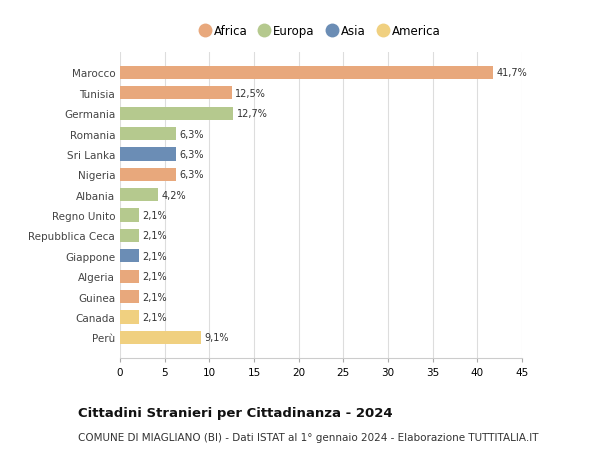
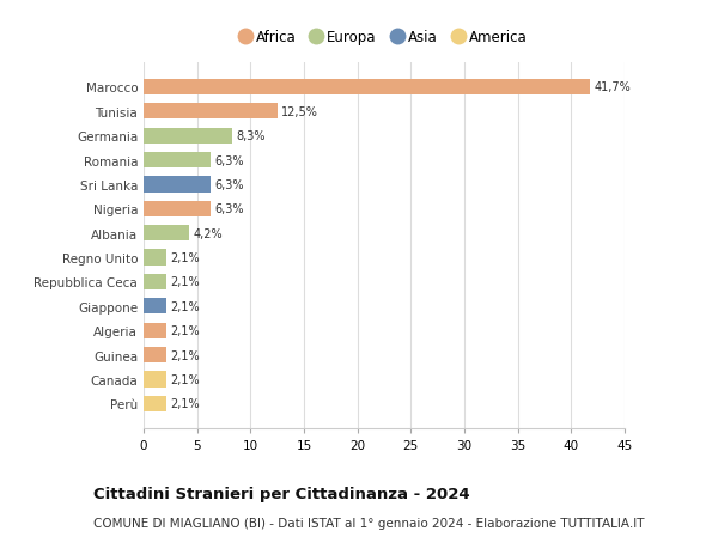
Germania: 12,7% -> 8,3%
Perù: 9,1% -> 2,1%
